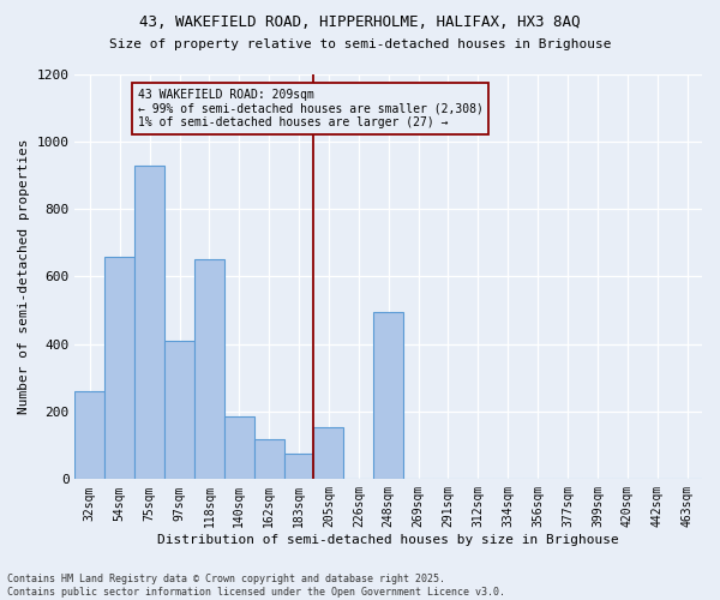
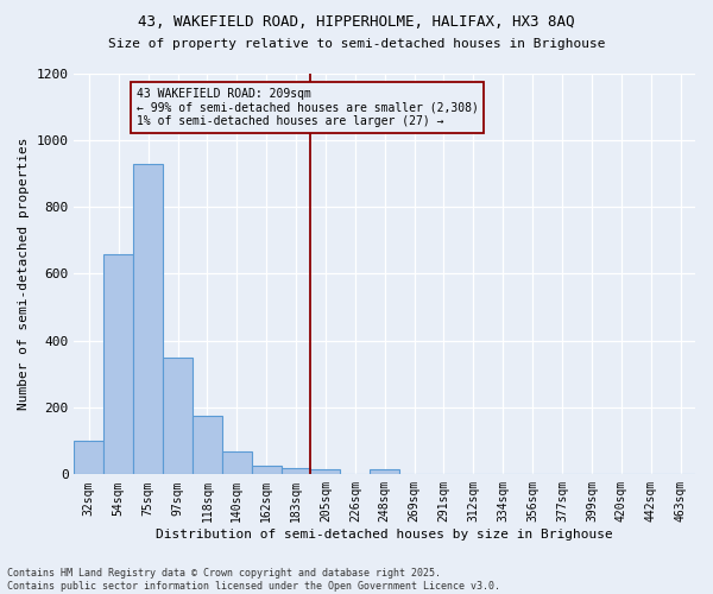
32sqm: 260 -> 100
97sqm: 410 -> 350
118sqm: 650 -> 175
140sqm: 185 -> 70
162sqm: 120 -> 25
183sqm: 75 -> 20
205sqm: 155 -> 15
248sqm: 495 -> 15
